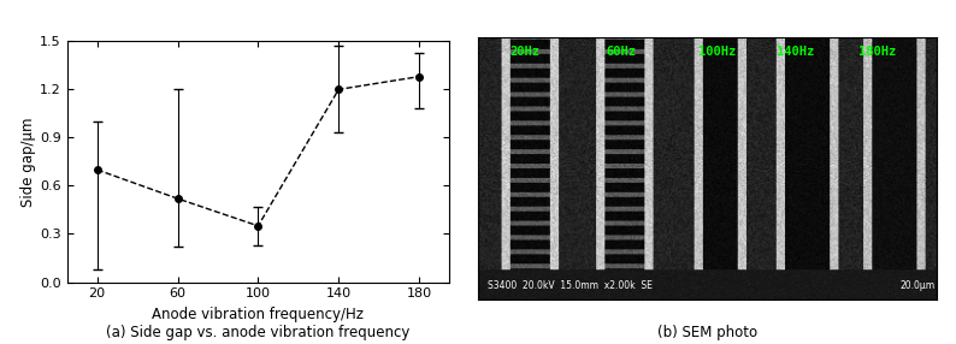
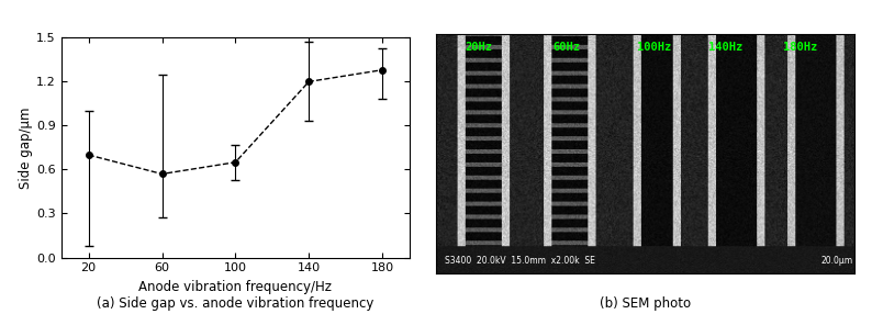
60: 0.52 -> 0.57
100: 0.35 -> 0.65
